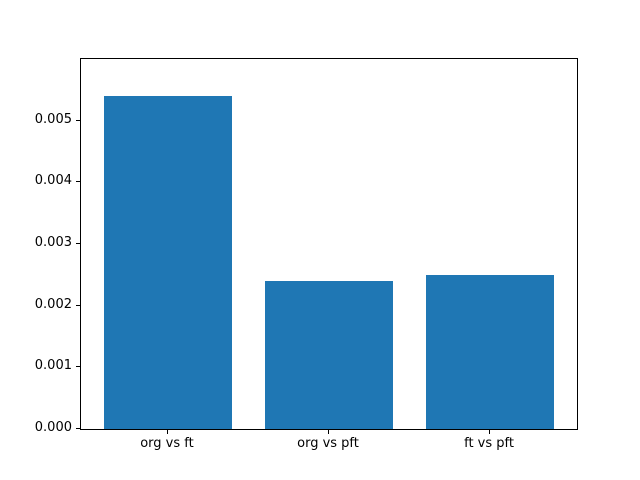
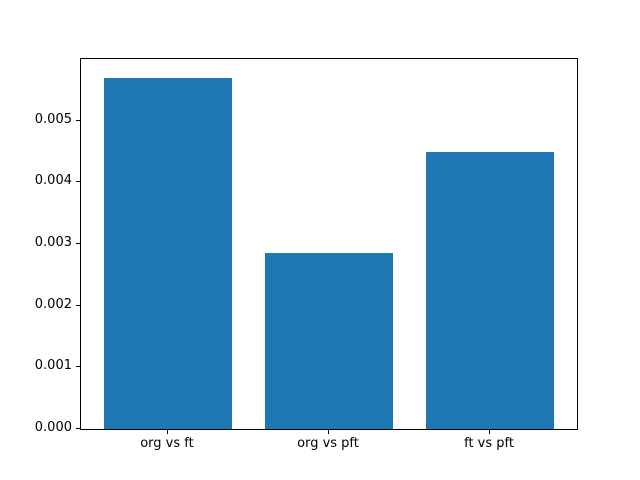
org vs ft: 0.0054 -> 0.0057
org vs pft: 0.0024 -> 0.0029
ft vs pft: 0.0025 -> 0.0045
